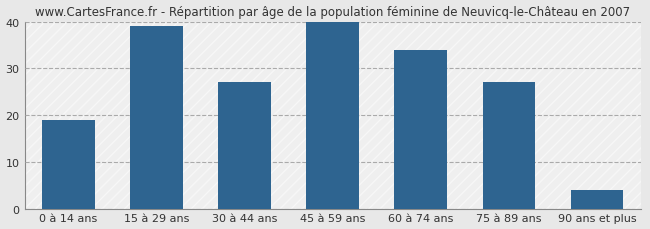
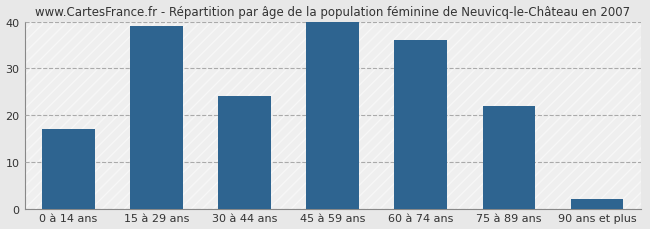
0 à 14 ans: 19 -> 17
30 à 44 ans: 27 -> 24
60 à 74 ans: 34 -> 36
75 à 89 ans: 27 -> 22
90 ans et plus: 4 -> 2
